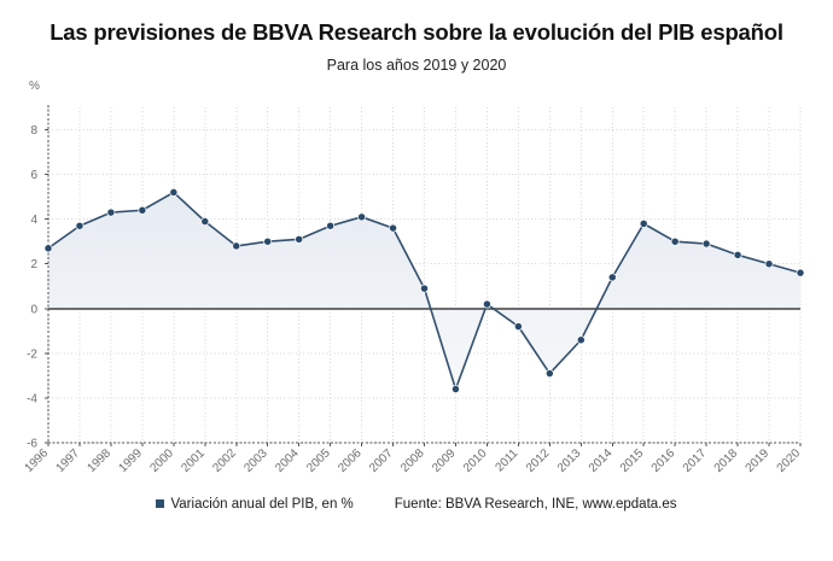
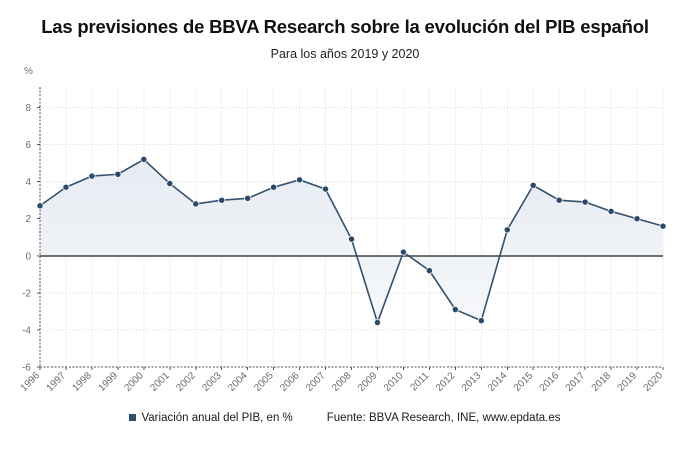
2013: -1.4 -> -3.5
